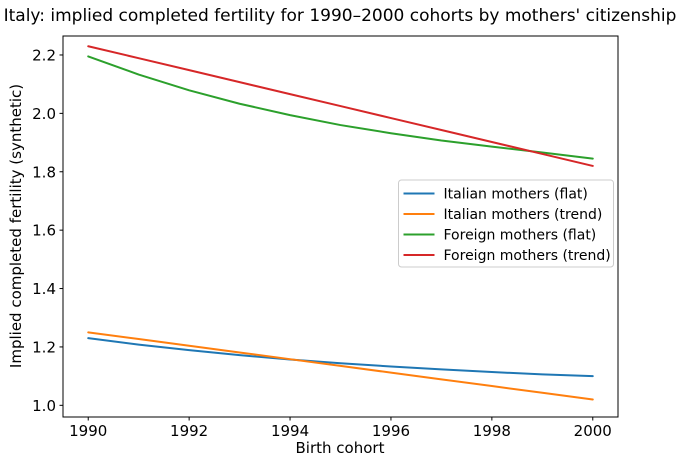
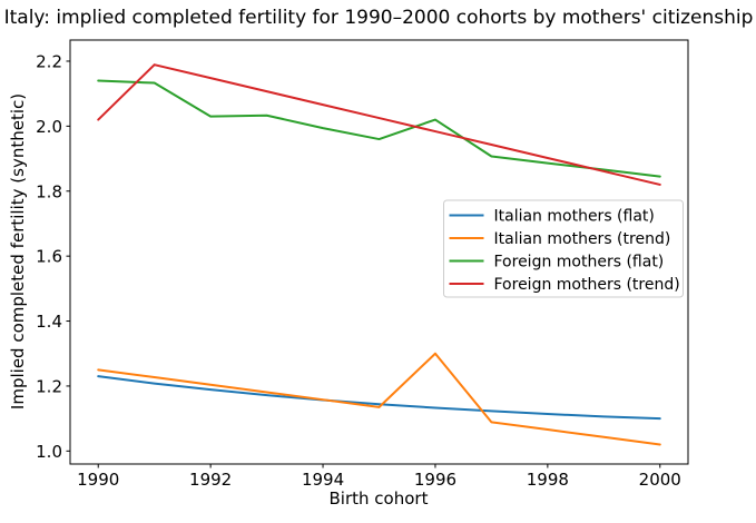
Foreign mothers (flat)/1990: 2.19 -> 2.14
Foreign mothers (trend)/1990: 2.23 -> 2.02
Foreign mothers (flat)/1992: 2.08 -> 2.03
Italian mothers (trend)/1996: 1.11 -> 1.30
Foreign mothers (flat)/1996: 1.93 -> 2.02
